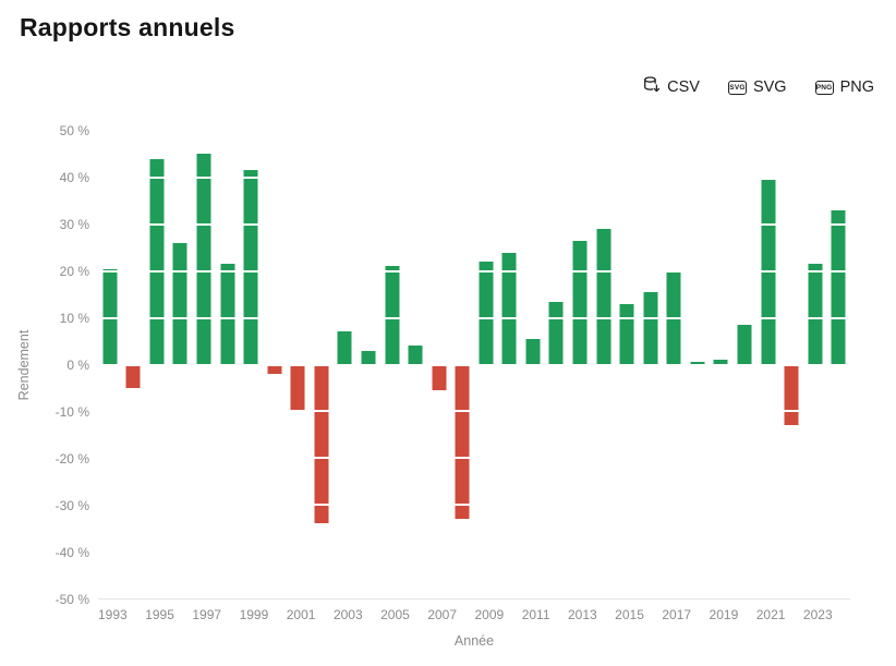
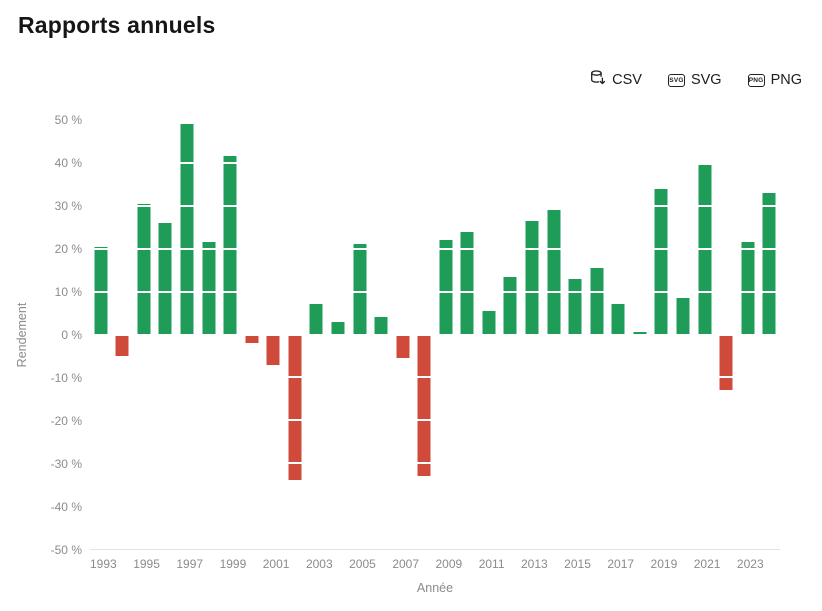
1995: 44% -> 30%
1997: 45% -> 49%
2001: -10% -> -7%
2017: 20% -> 7%
2019: 1% -> 34%
